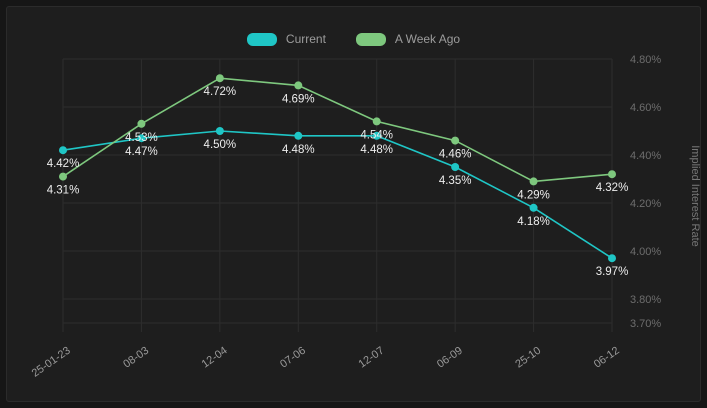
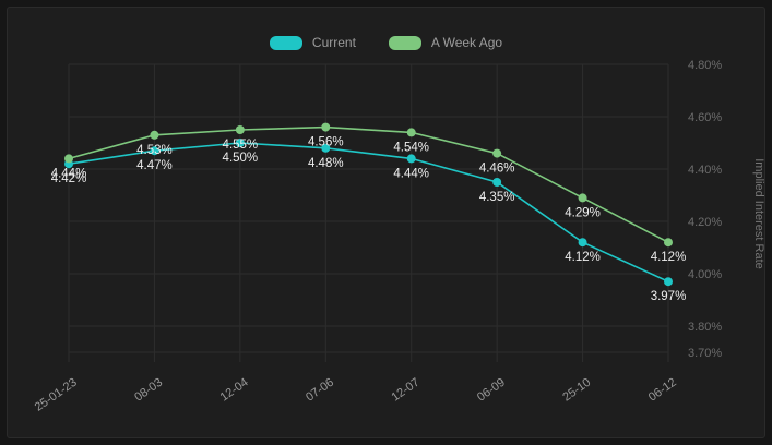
A Week Ago/25-01-23: 4.31% -> 4.44%
A Week Ago/12-04: 4.72% -> 4.55%
A Week Ago/07-06: 4.69% -> 4.56%
Current/12-07: 4.48% -> 4.44%
Current/25-10: 4.18% -> 4.12%
A Week Ago/06-12: 4.32% -> 4.12%
